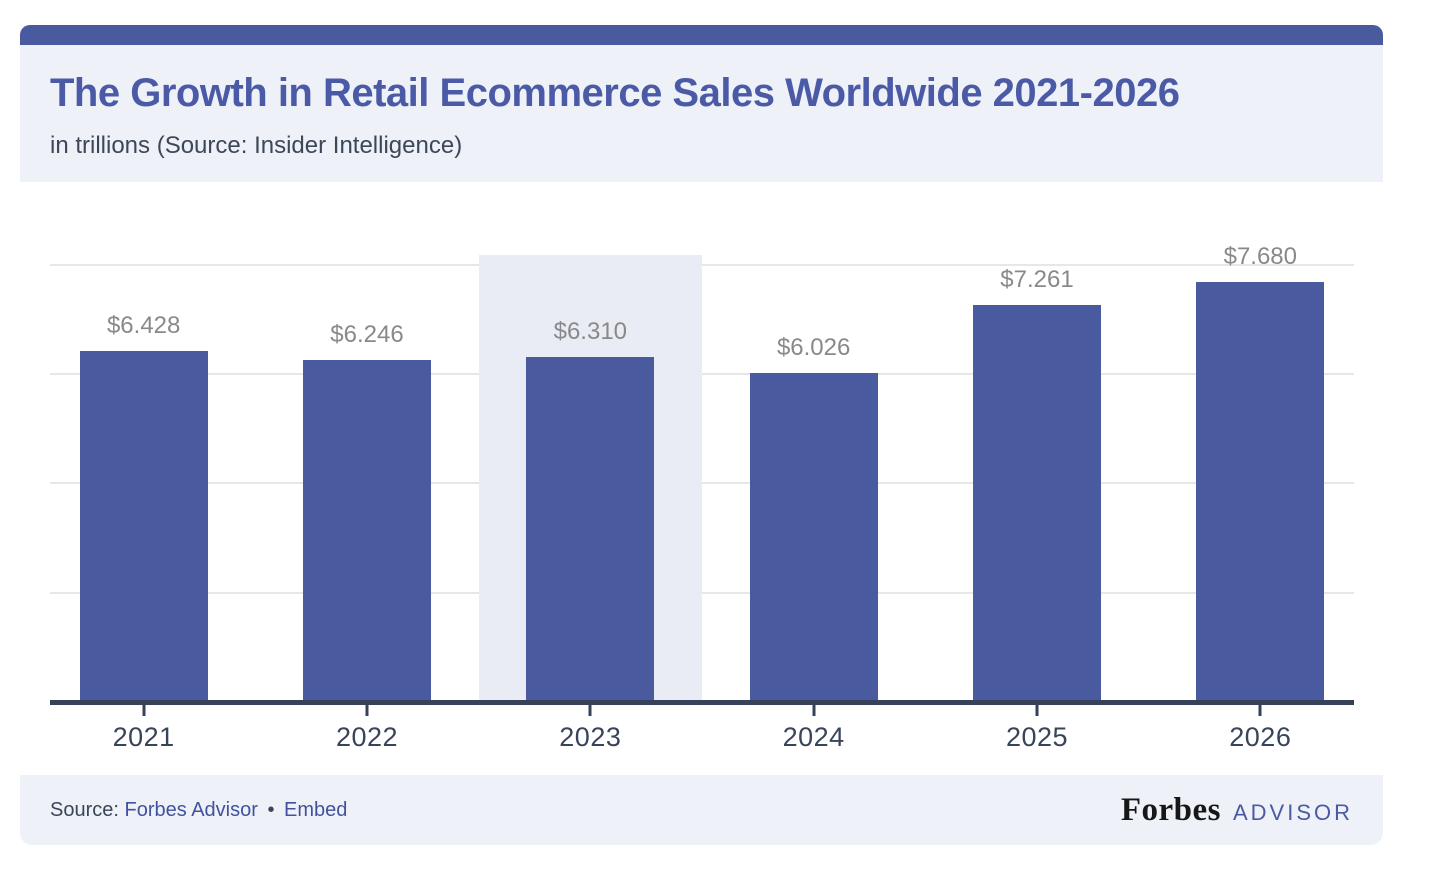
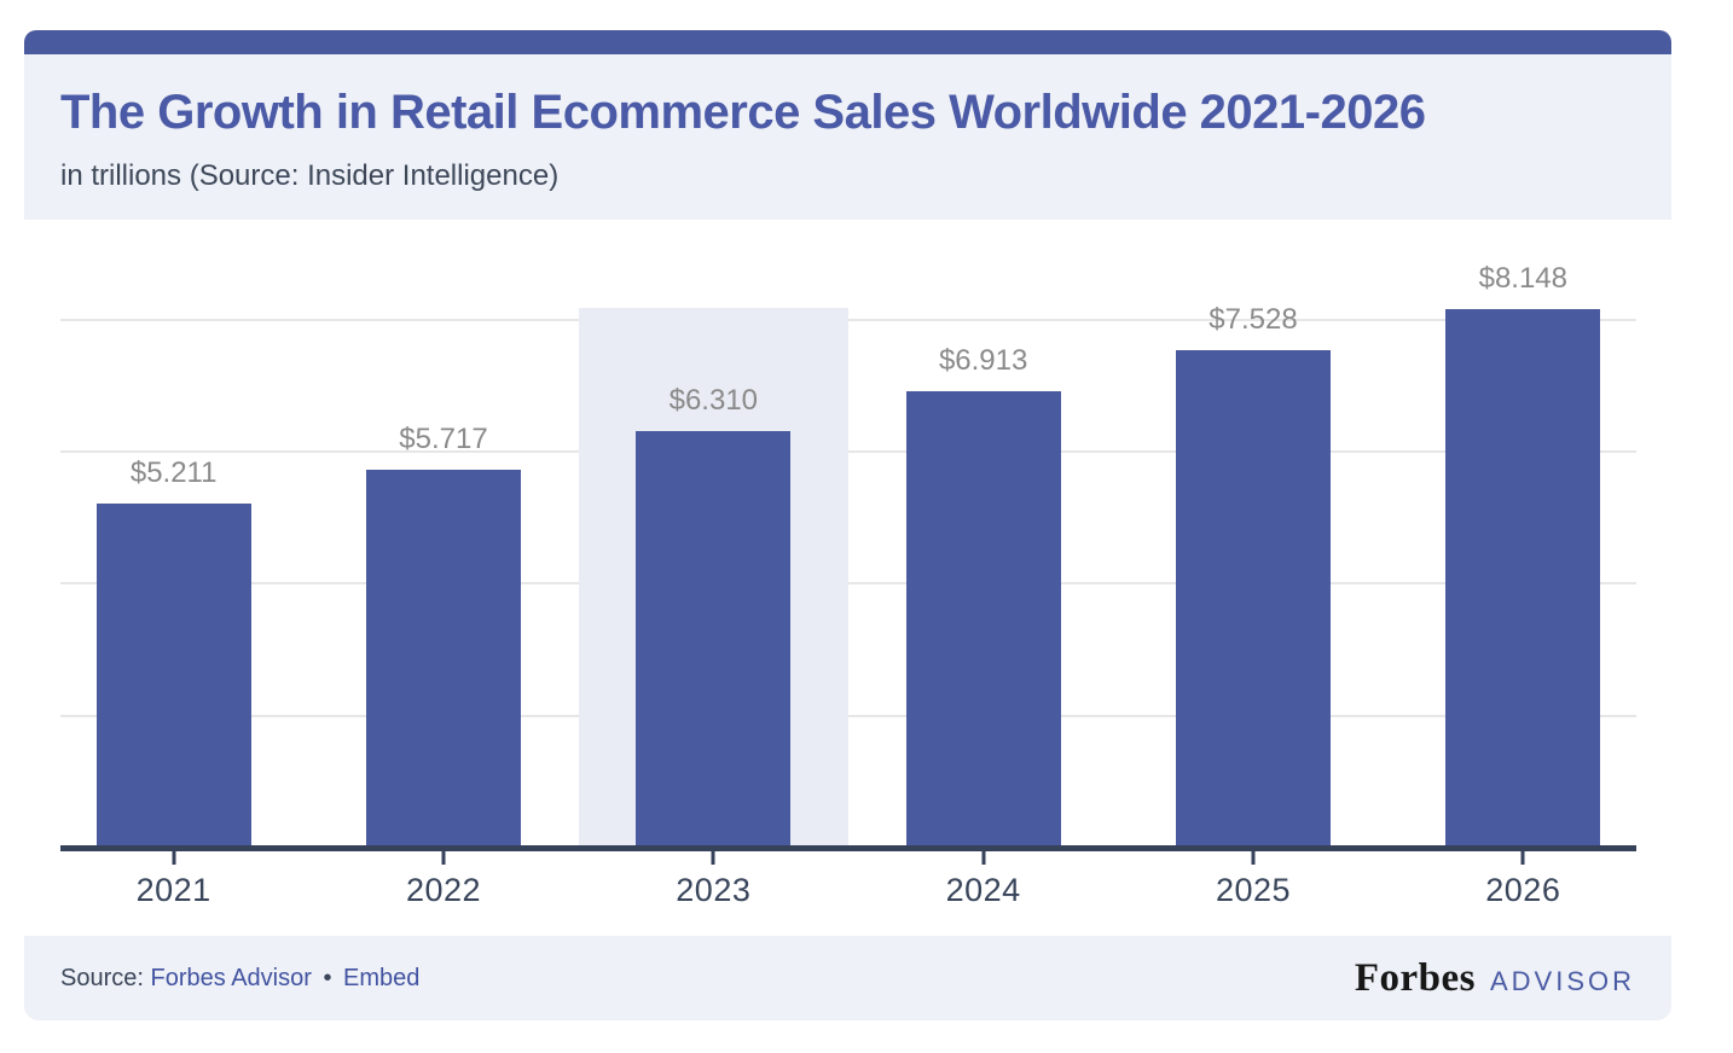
2021: $6.428 -> $5.211
2022: $6.246 -> $5.717
2024: $6.026 -> $6.913
2025: $7.261 -> $7.528
2026: $7.680 -> $8.148
